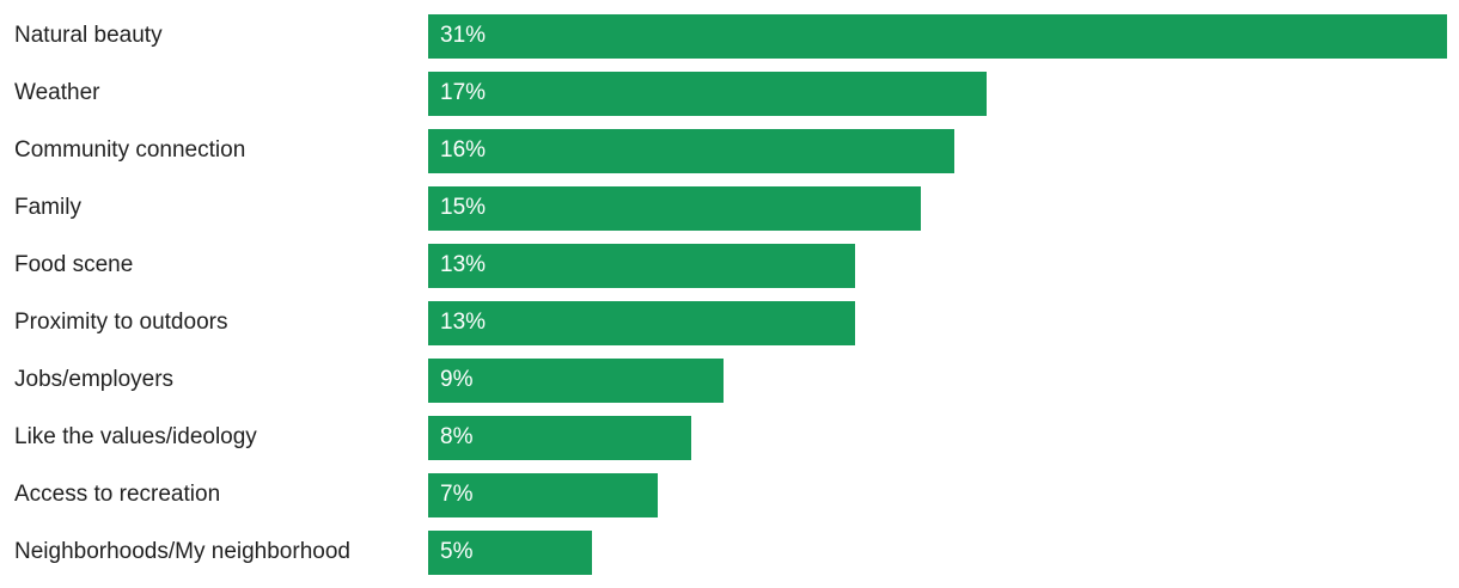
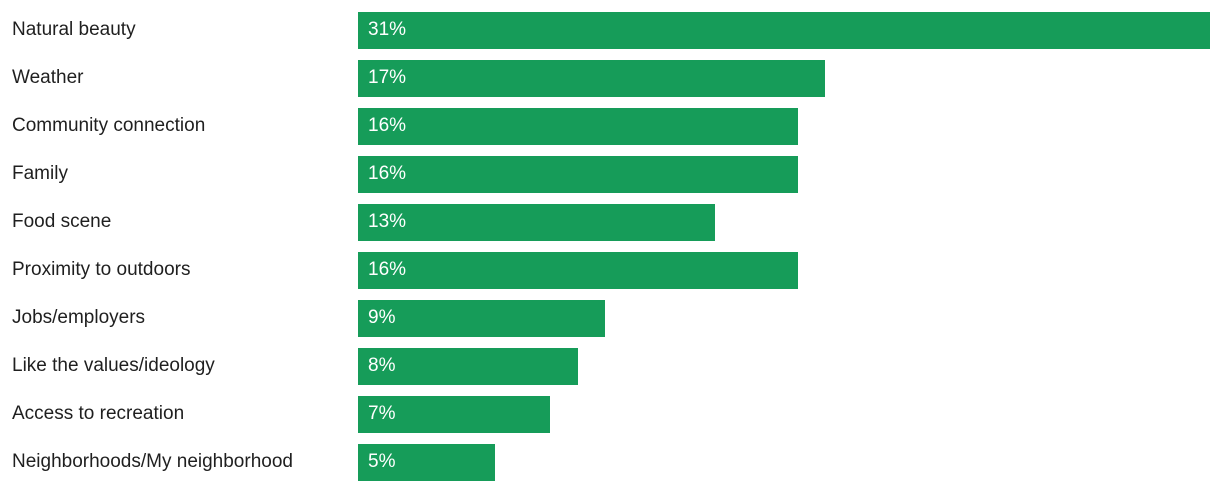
Family: 15% -> 16%
Proximity to outdoors: 13% -> 16%
